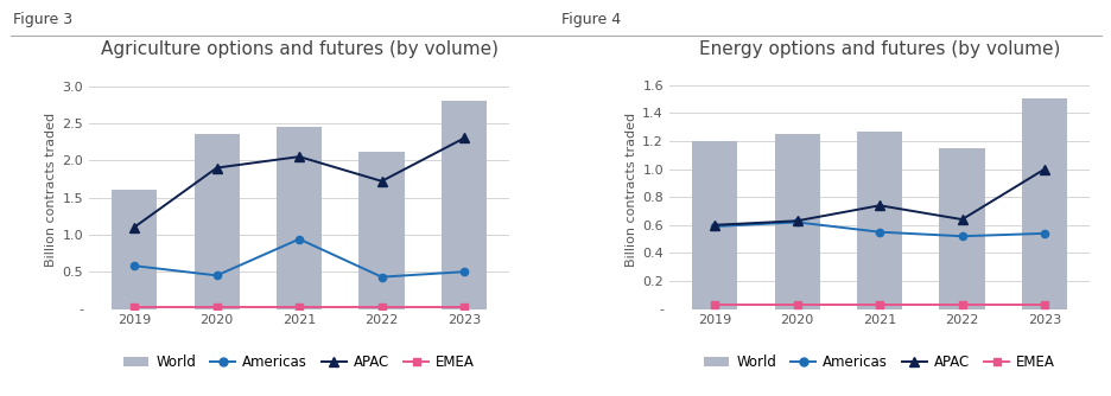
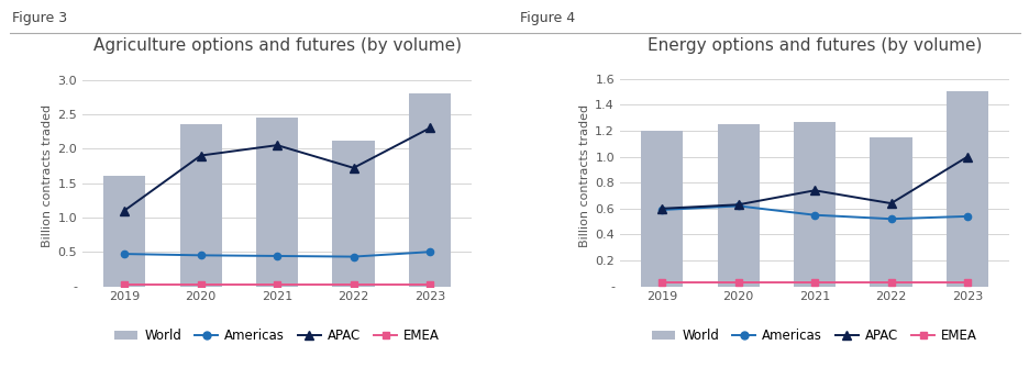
Agriculture options and futures (by volume)/Americas/2019: 0.58 -> 0.47
Agriculture options and futures (by volume)/Americas/2021: 0.94 -> 0.44
